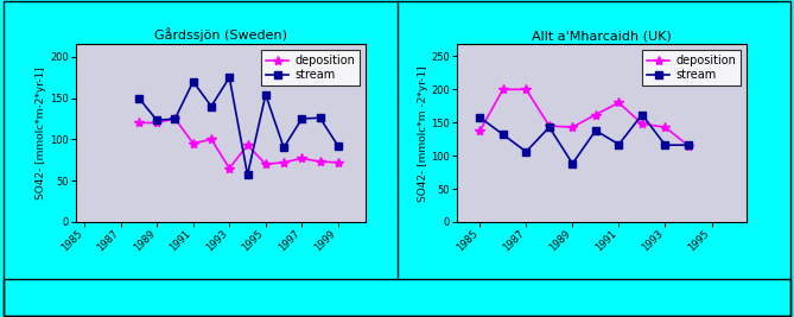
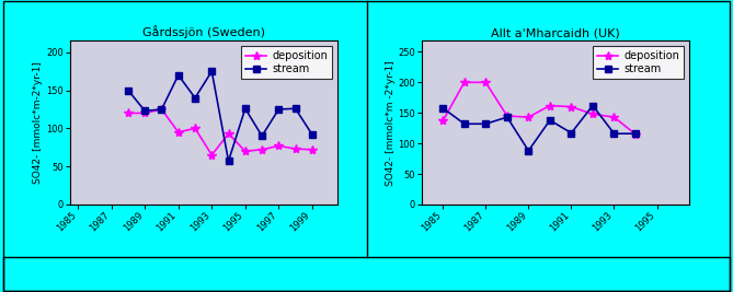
Gårdssjön (Sweden)/stream/1995: 154 -> 126
Allt a'Mharcaidh (UK)/stream/1987: 106 -> 132
Allt a'Mharcaidh (UK)/deposition/1991: 180 -> 160
